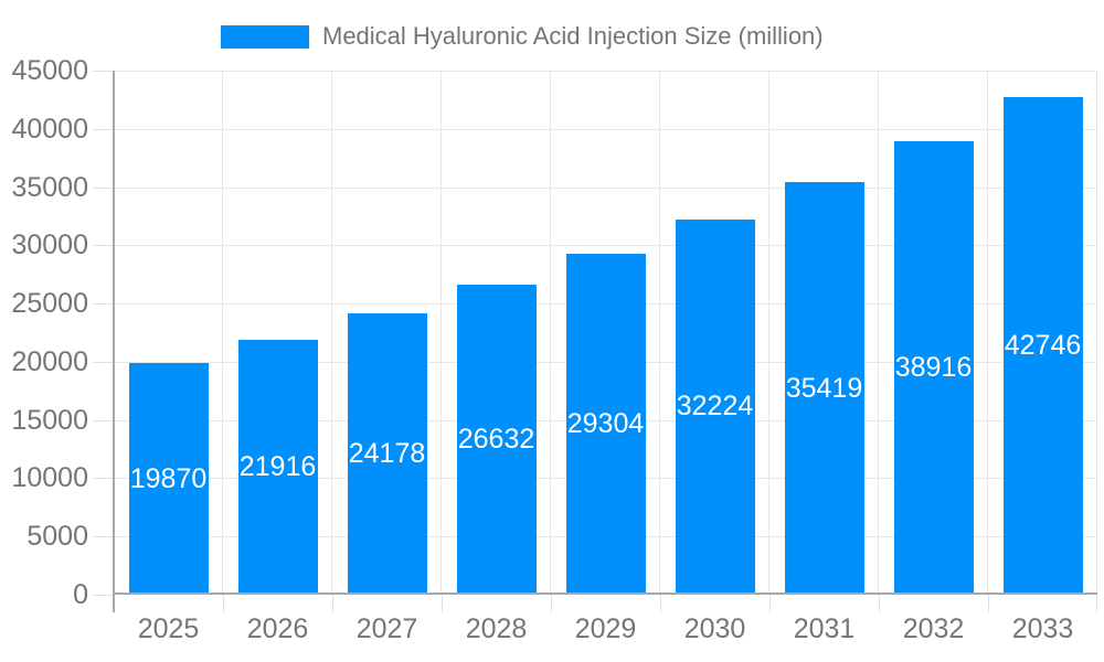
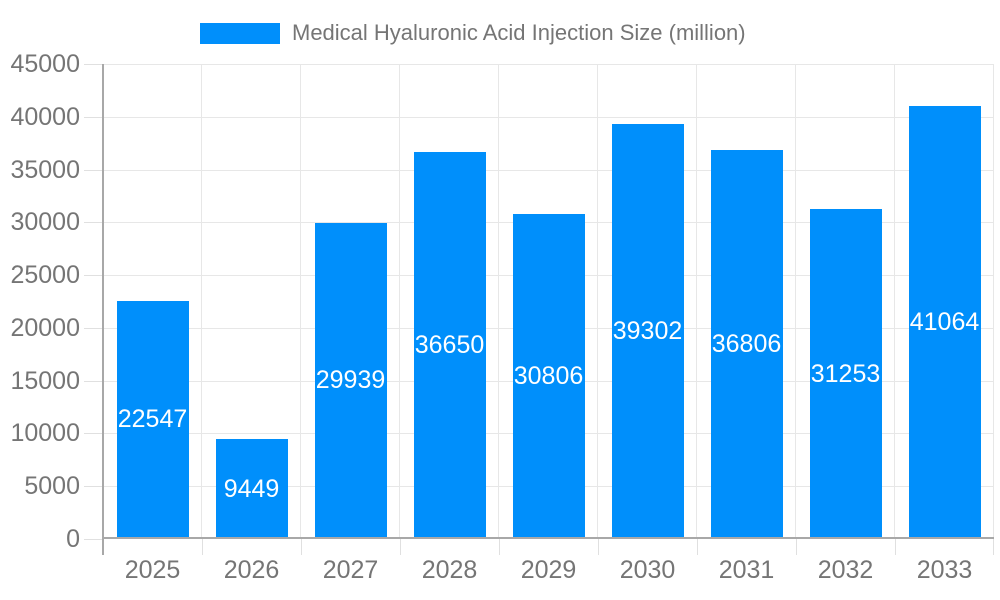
2025: 19870 -> 22547
2026: 21916 -> 9449
2027: 24178 -> 29939
2028: 26632 -> 36650
2029: 29304 -> 30806
2030: 32224 -> 39302
2031: 35419 -> 36806
2032: 38916 -> 31253
2033: 42746 -> 41064
